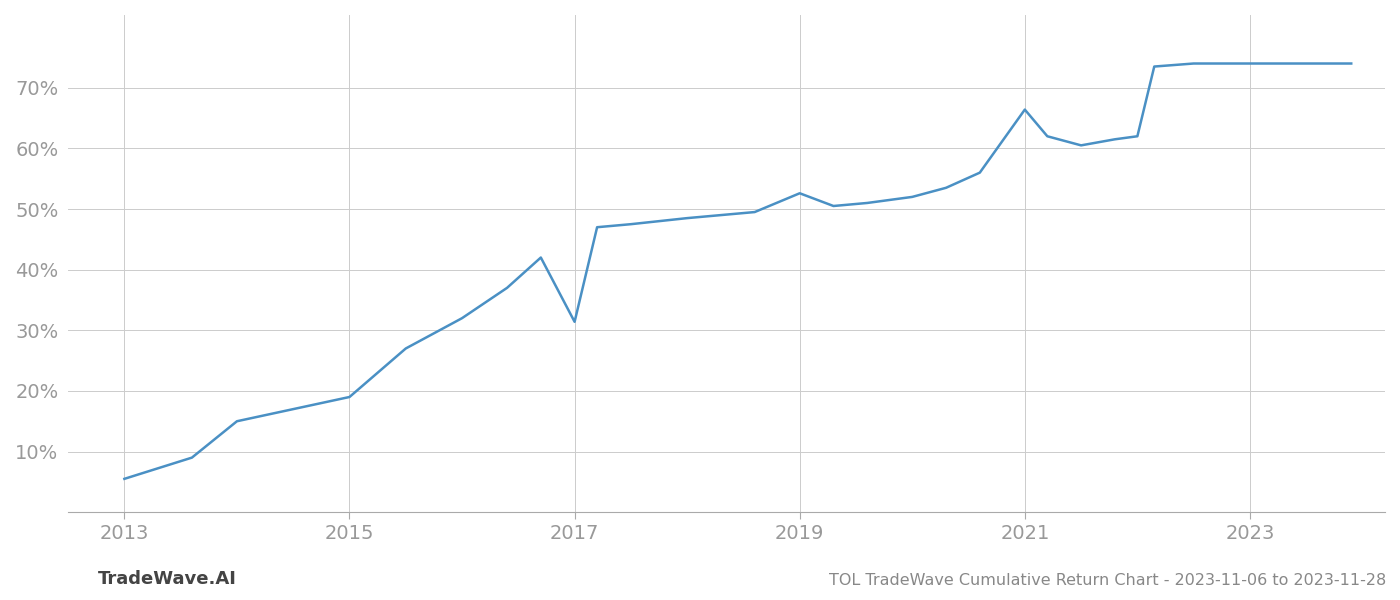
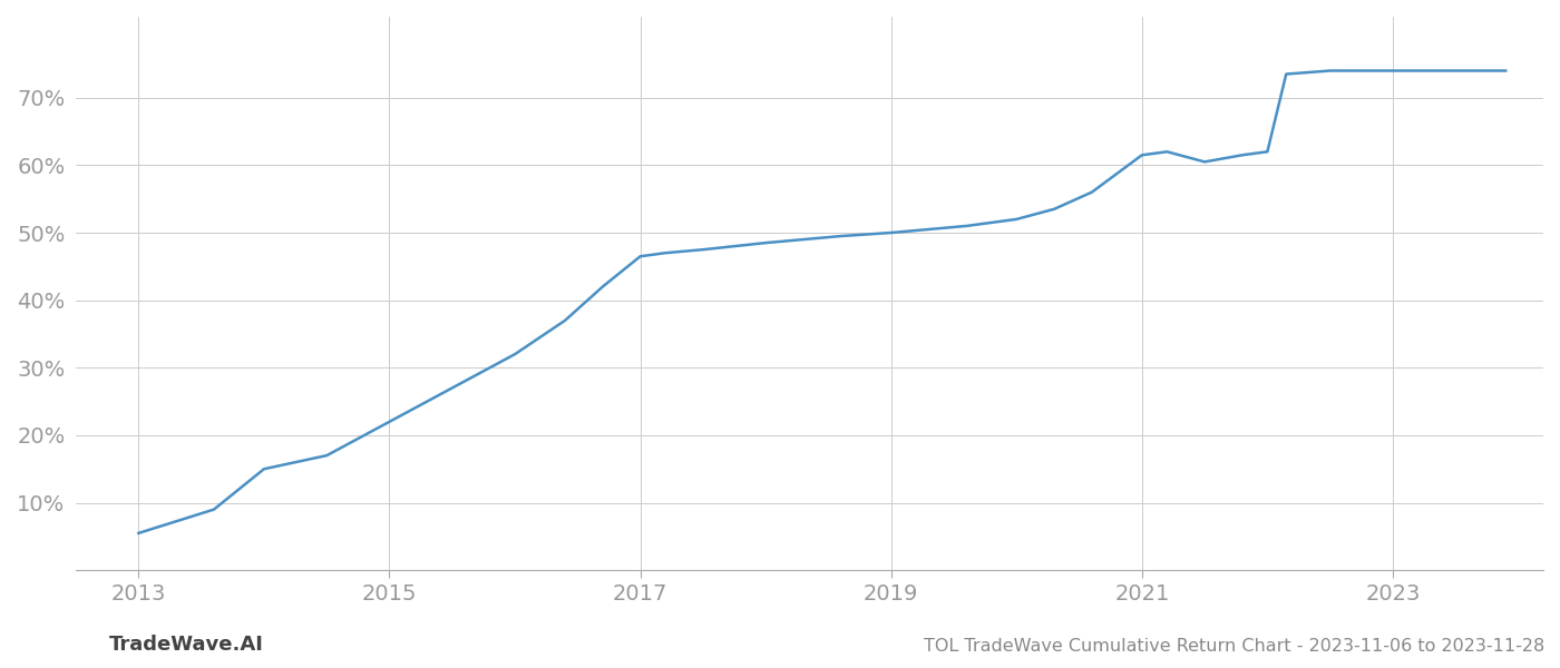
2015: 19.0% -> 22.0%
2017: 31.4% -> 46.5%
2019: 52.6% -> 50.0%
2021: 66.4% -> 61.5%
